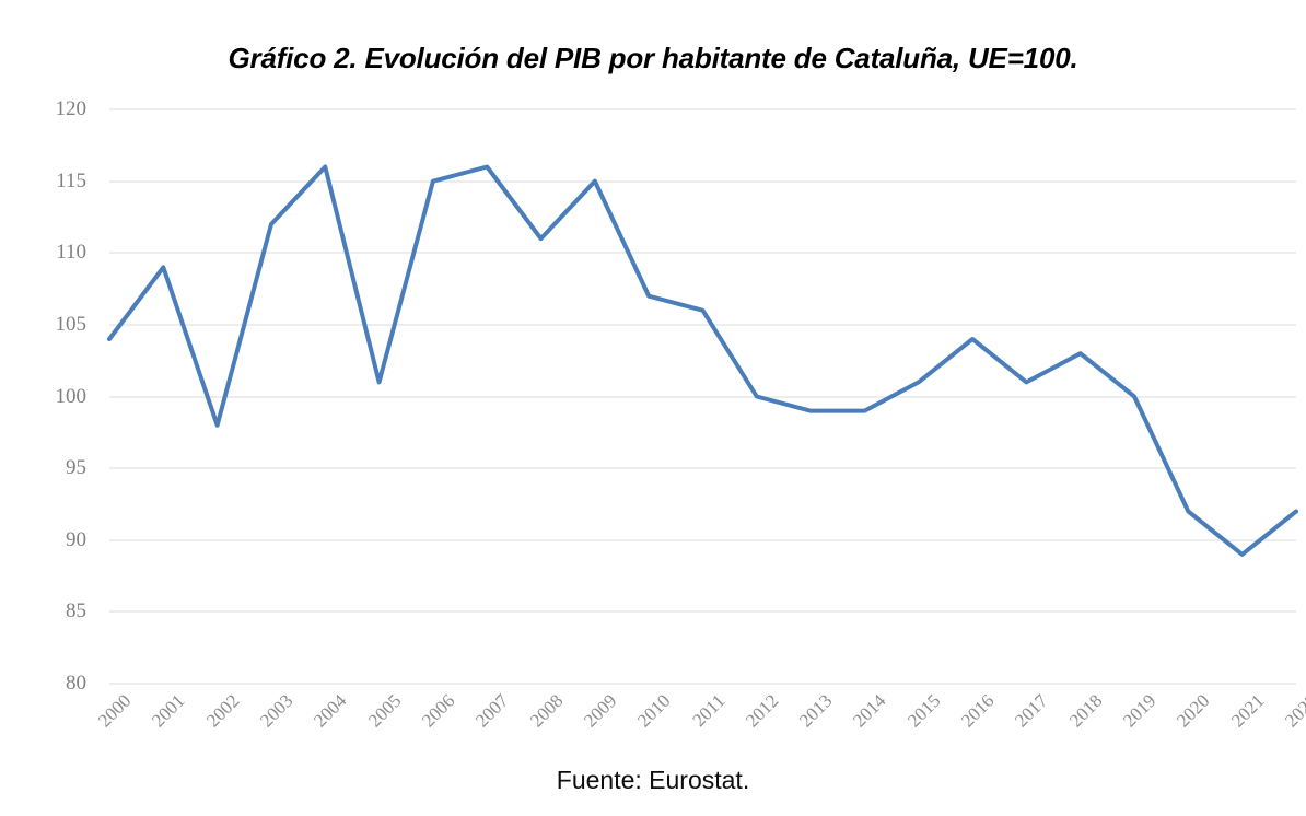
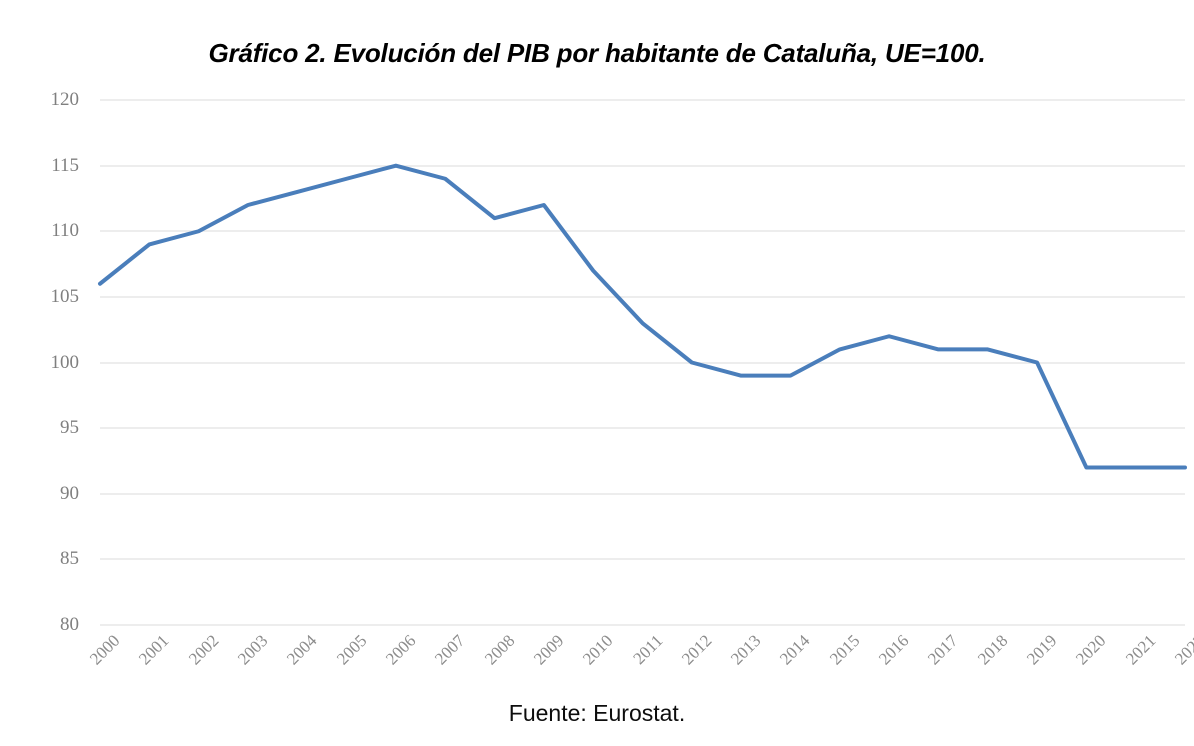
2000: 104 -> 106
2002: 98 -> 110
2004: 116 -> 113
2005: 101 -> 114
2007: 116 -> 114
2009: 115 -> 112
2011: 106 -> 103
2016: 104 -> 102
2018: 103 -> 101
2021: 89 -> 92
